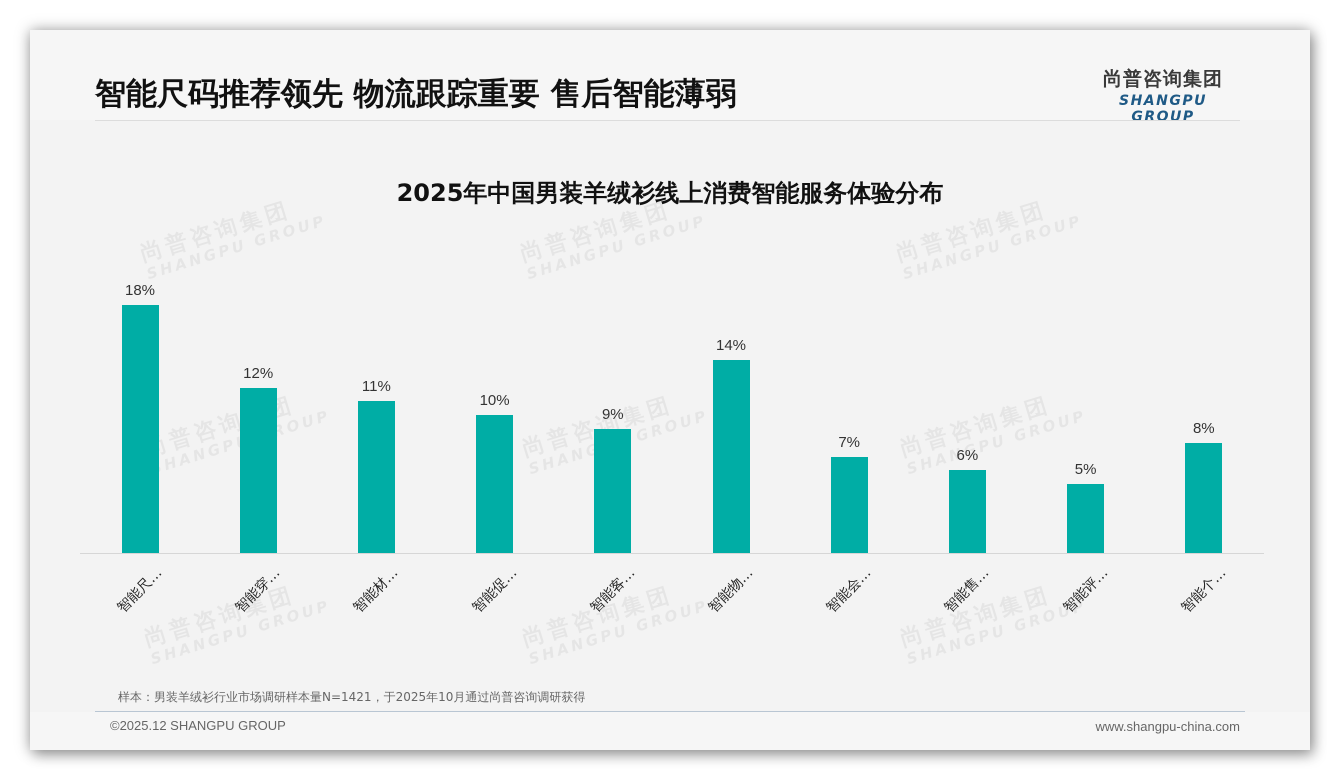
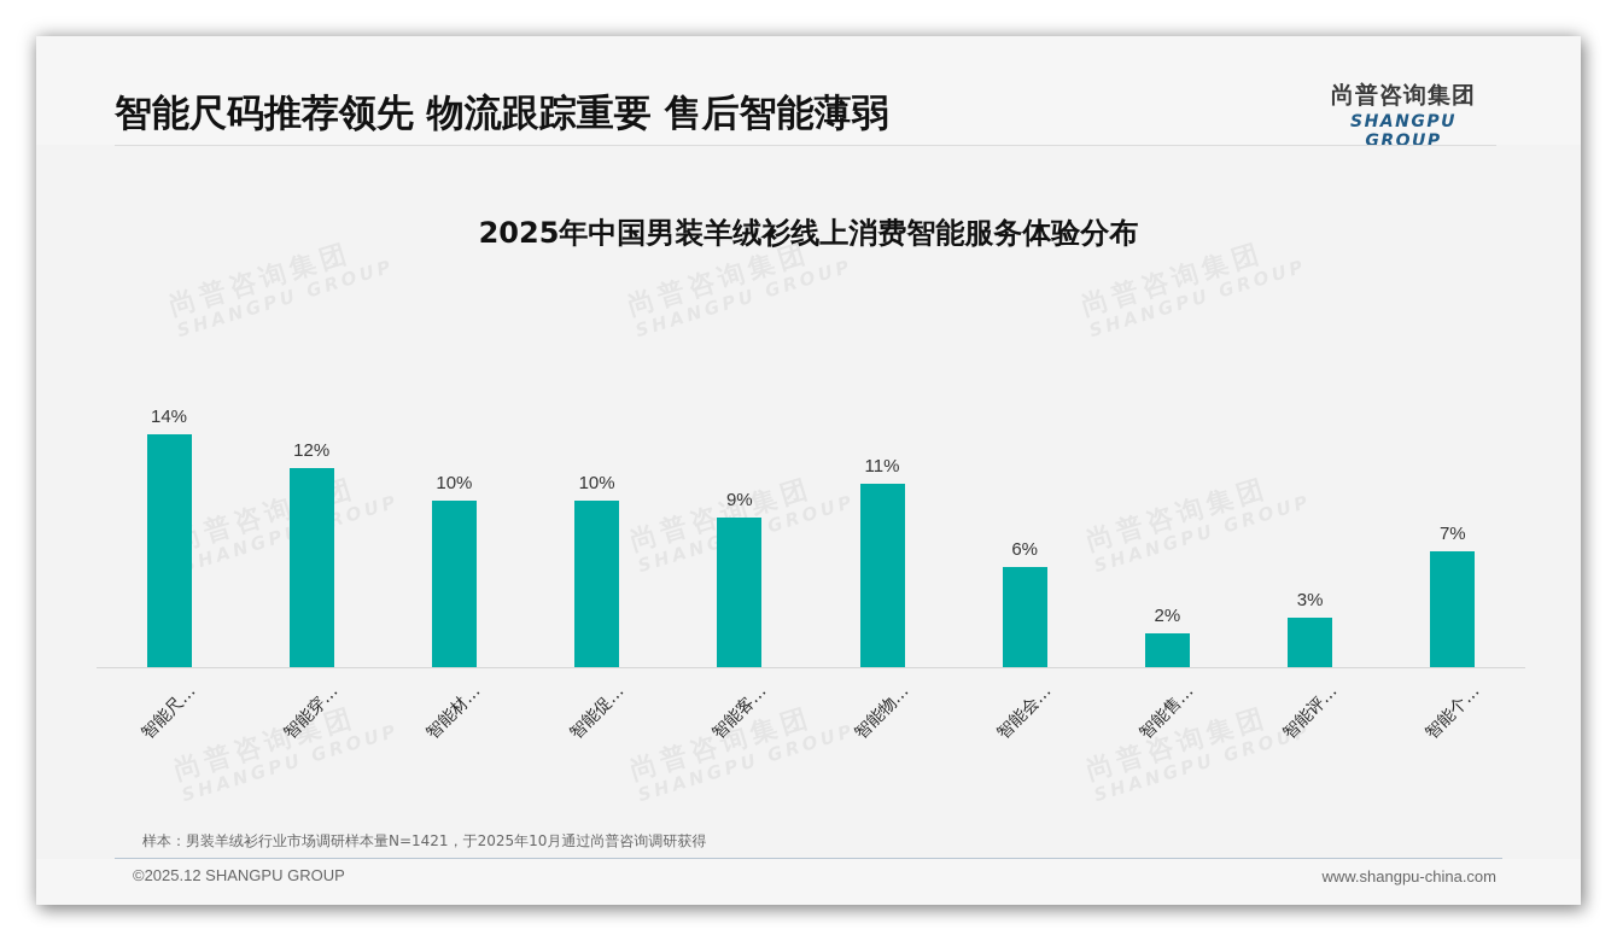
智能尺…: 18% -> 14%
智能材…: 11% -> 10%
智能物…: 14% -> 11%
智能会…: 7% -> 6%
智能售…: 6% -> 2%
智能评…: 5% -> 3%
智能个…: 8% -> 7%
